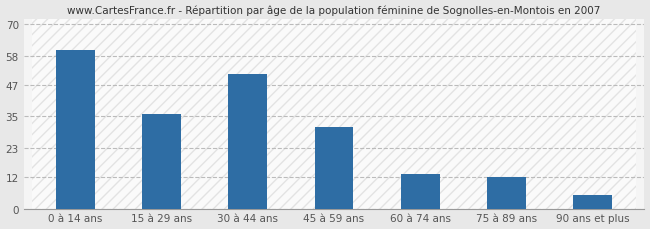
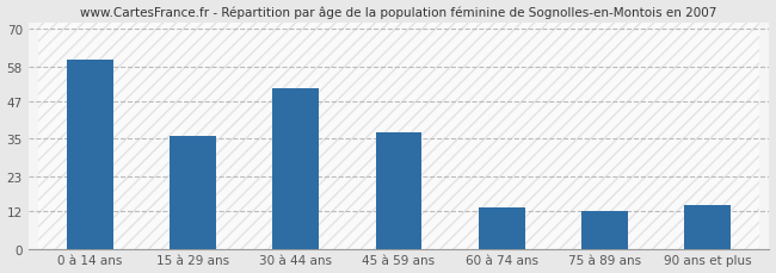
45 à 59 ans: 31 -> 37
90 ans et plus: 5 -> 14
